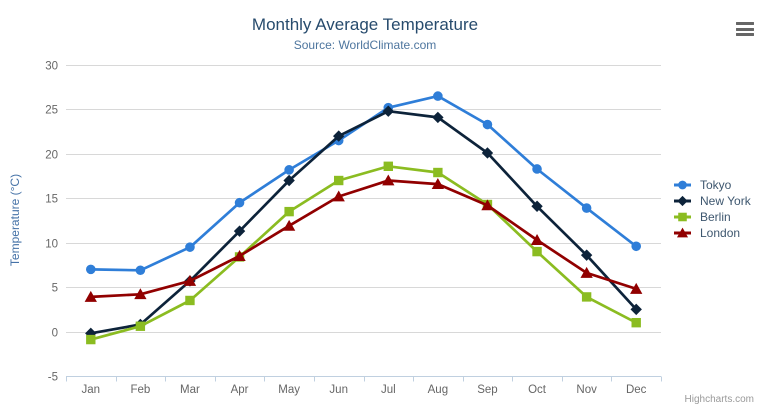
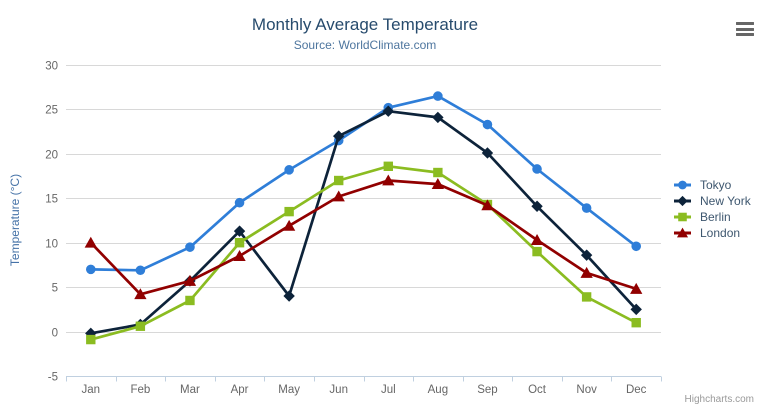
London/Jan: 4 -> 10
Berlin/Apr: 8 -> 10
New York/May: 17 -> 4
